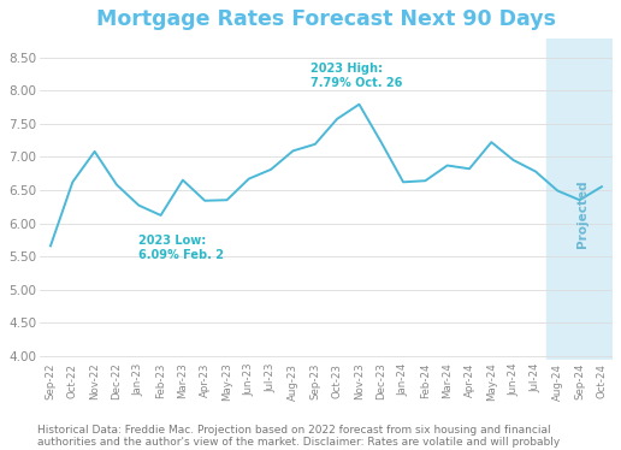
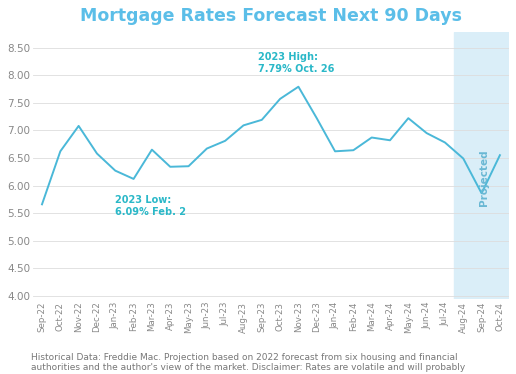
Sep-24: 6.35 -> 5.86
